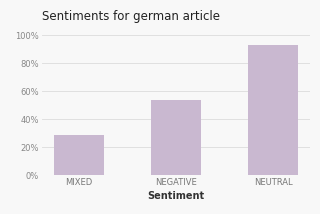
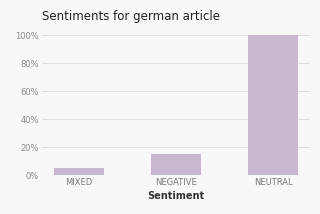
MIXED: 29% -> 5%
NEGATIVE: 54% -> 15%
NEUTRAL: 93% -> 100%
